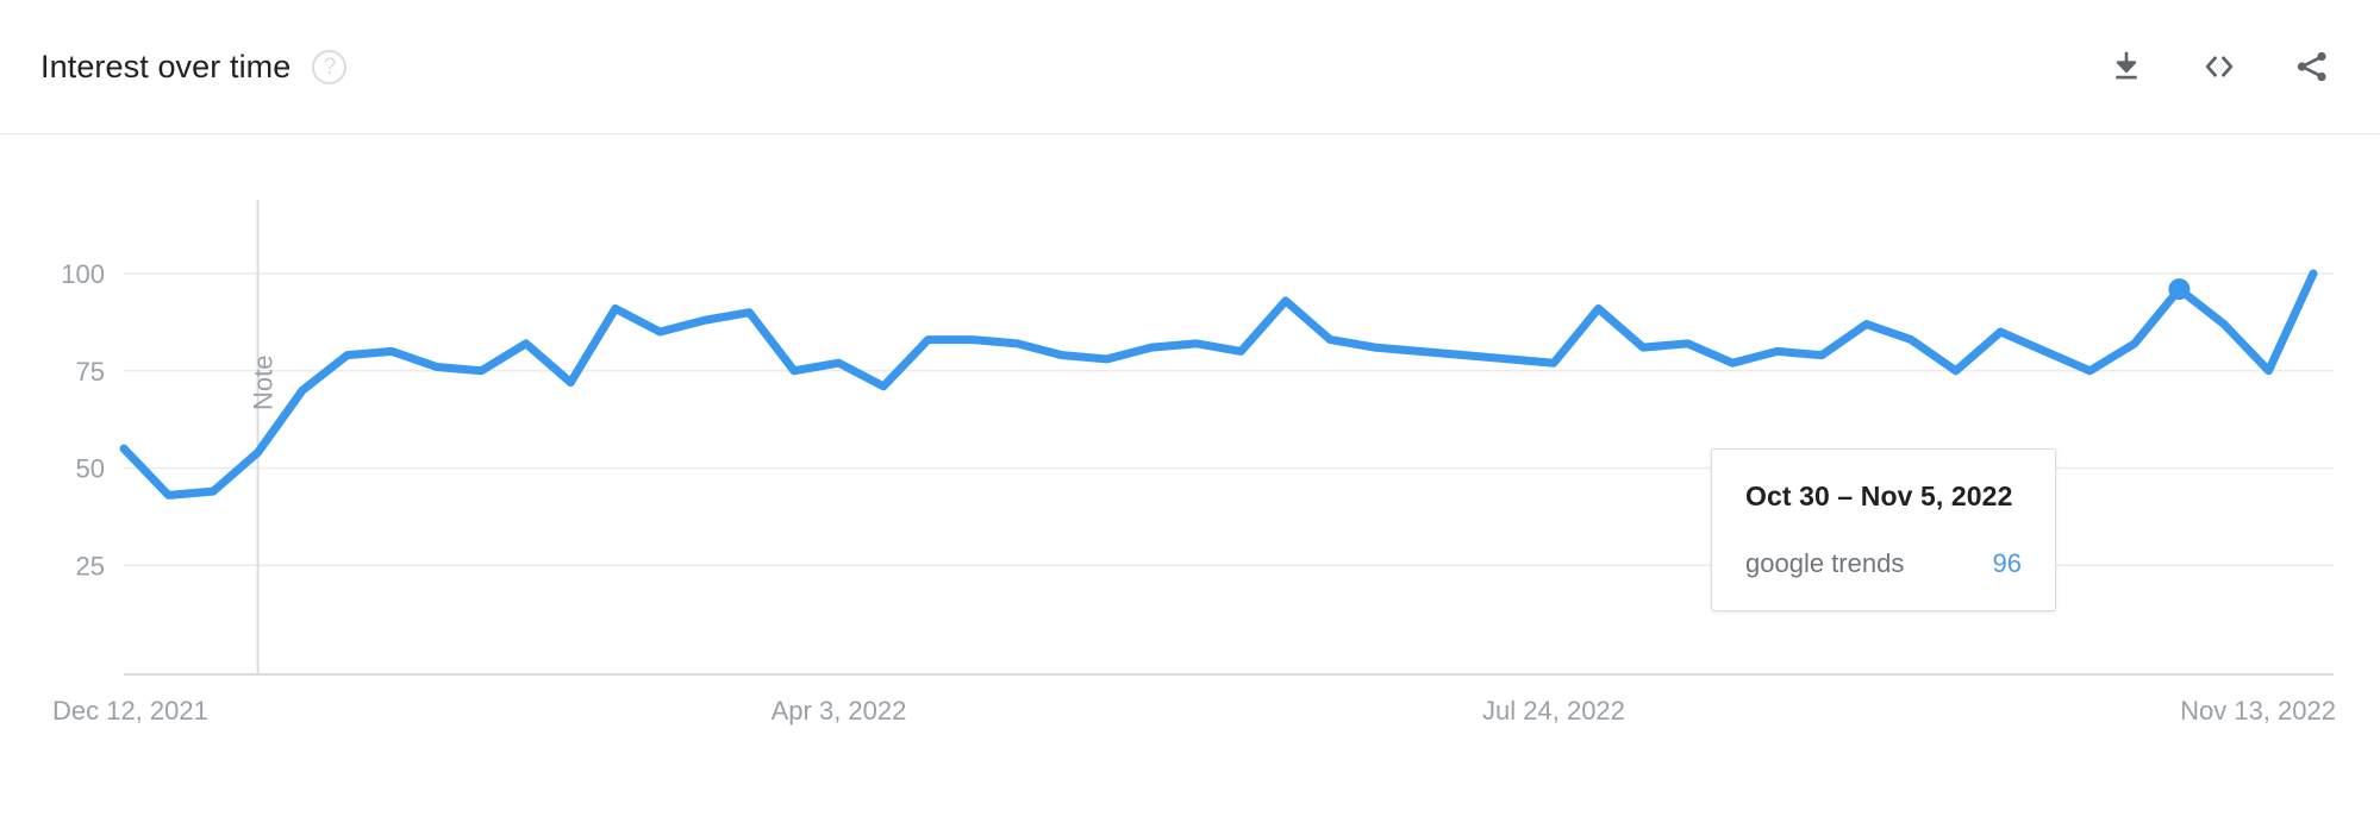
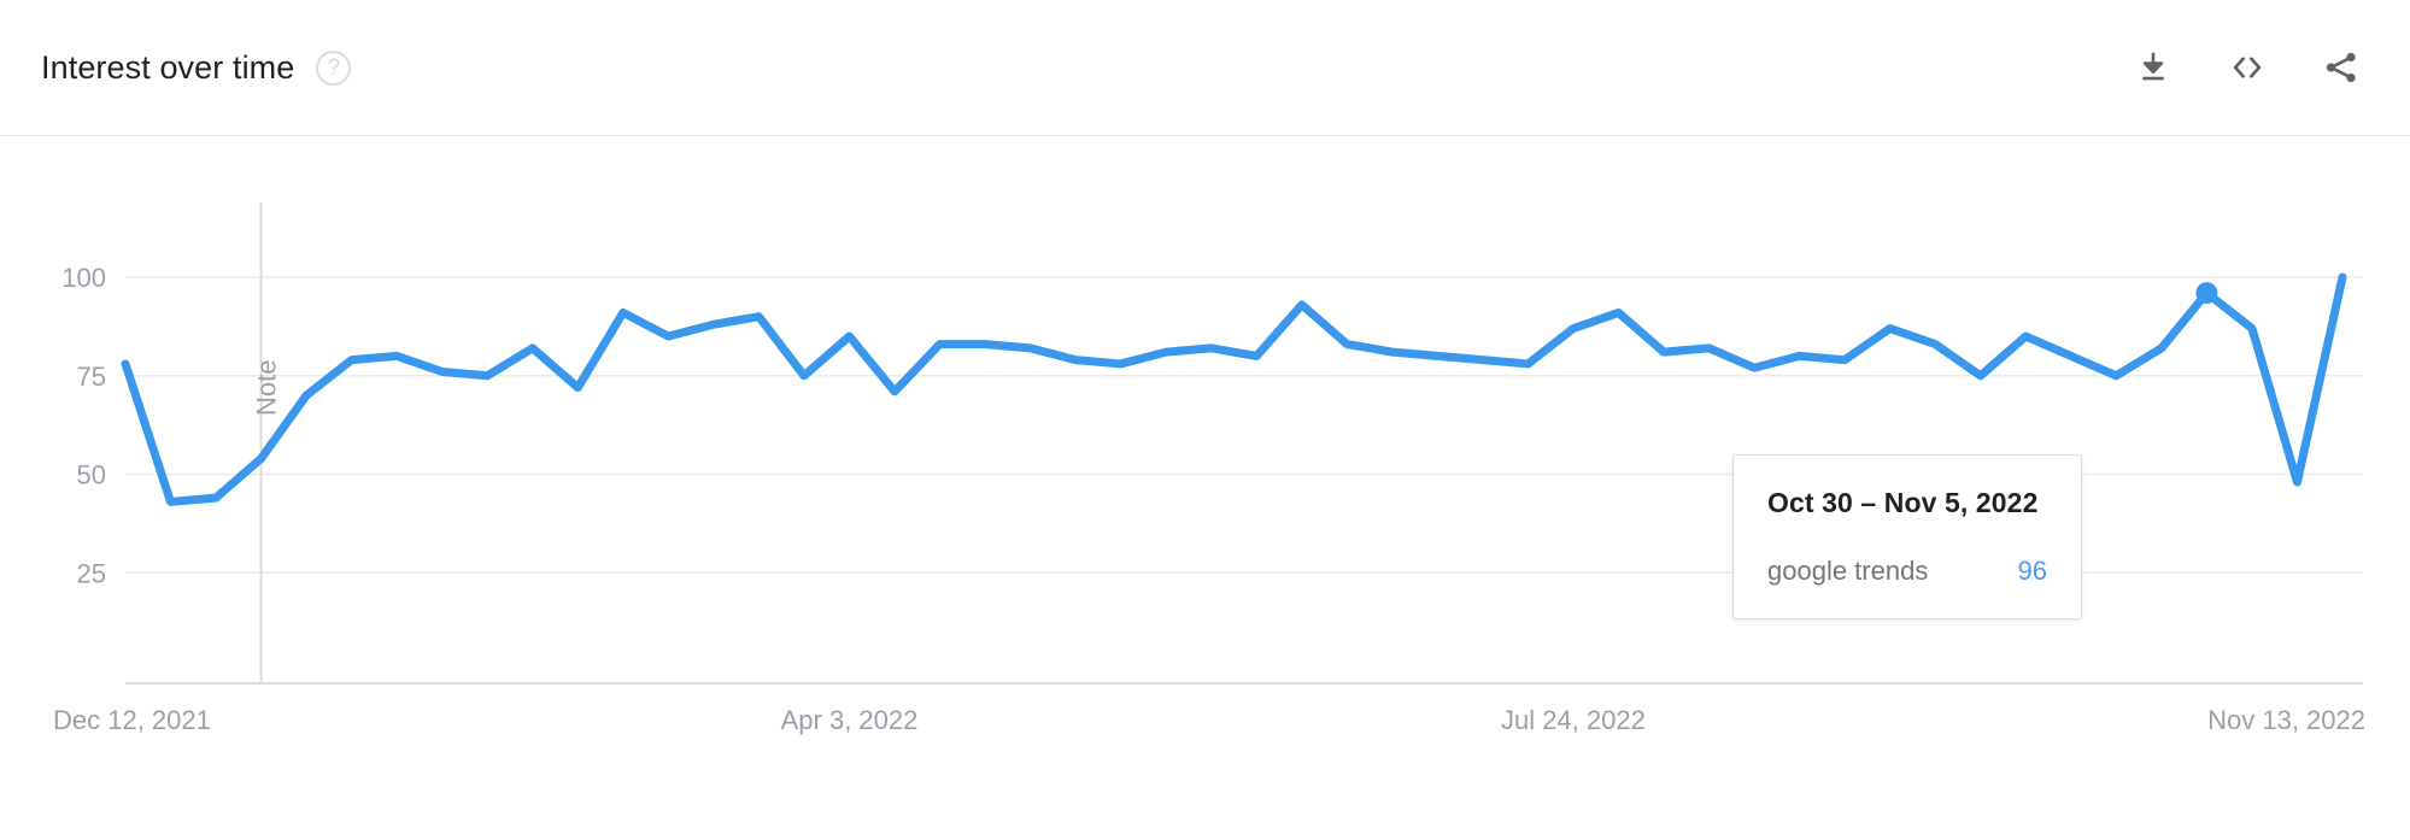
Dec 12, 2021: 55 -> 78
Apr 3, 2022: 77 -> 85
Jul 24, 2022: 77 -> 87
Nov 13, 2022: 75 -> 48
